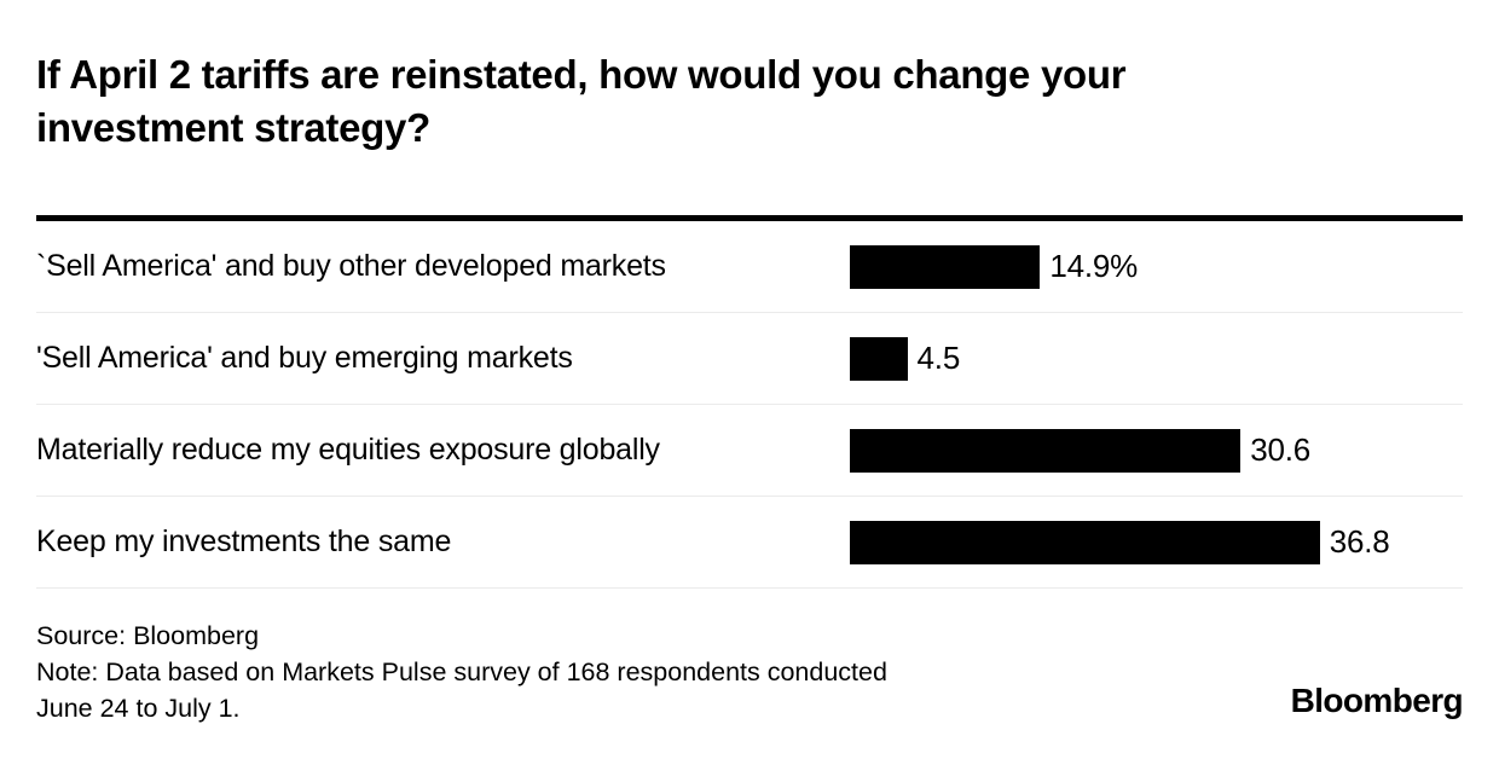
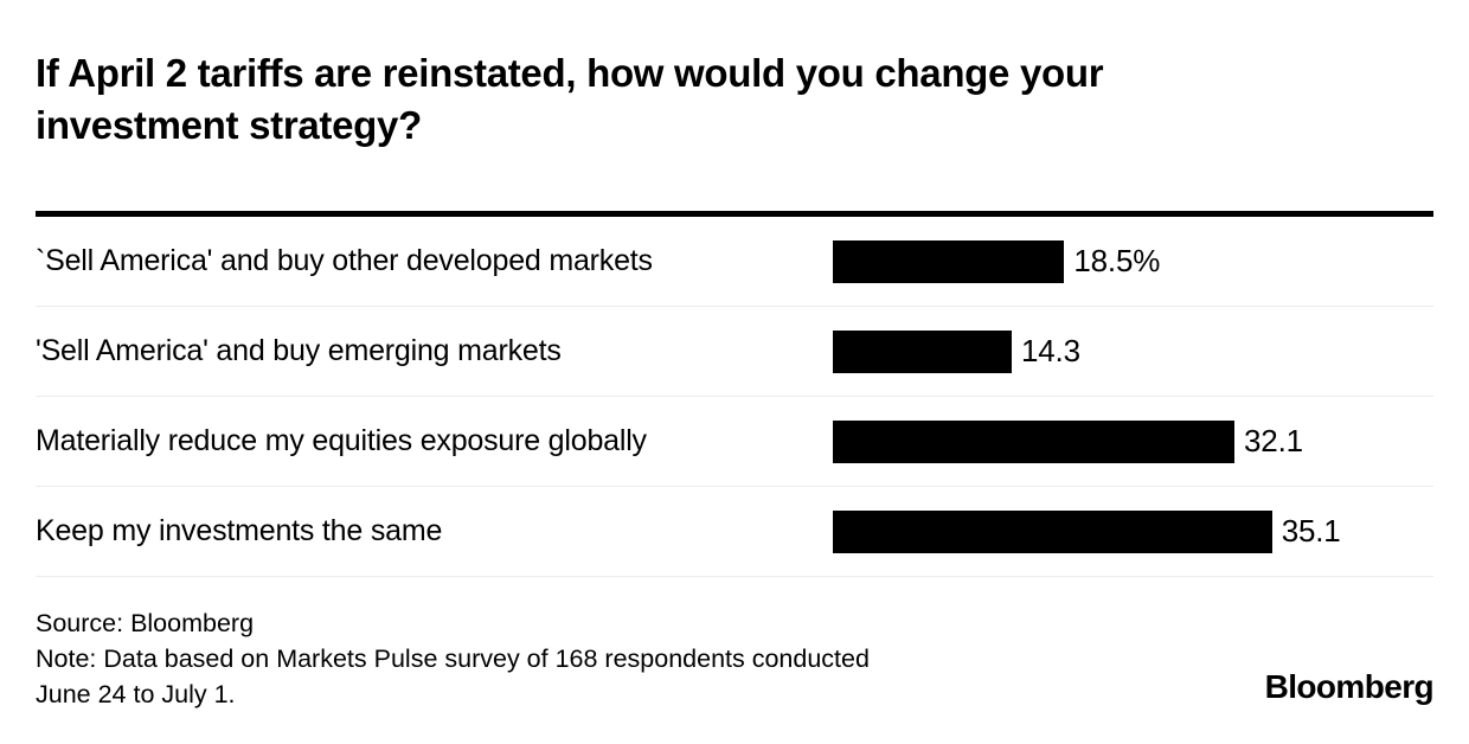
`Sell America' and buy other developed markets: 14.9% -> 18.5%
'Sell America' and buy emerging markets: 4.5 -> 14.3
Materially reduce my equities exposure globally: 30.6 -> 32.1
Keep my investments the same: 36.8 -> 35.1
